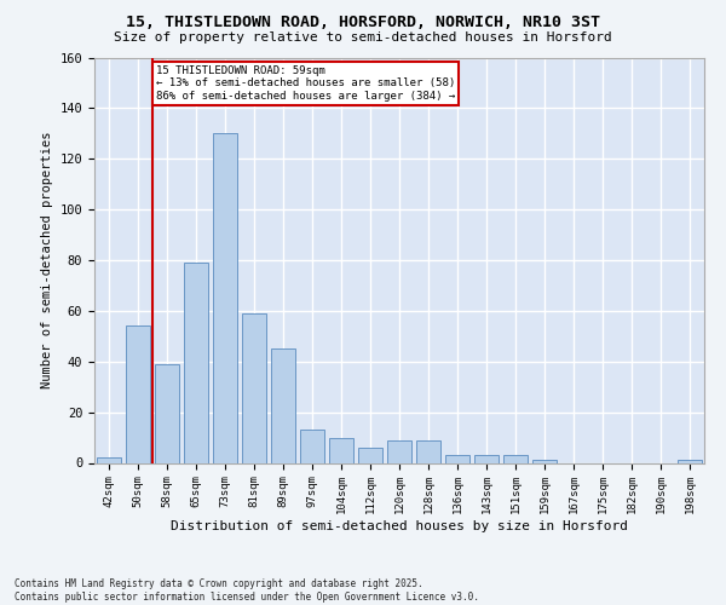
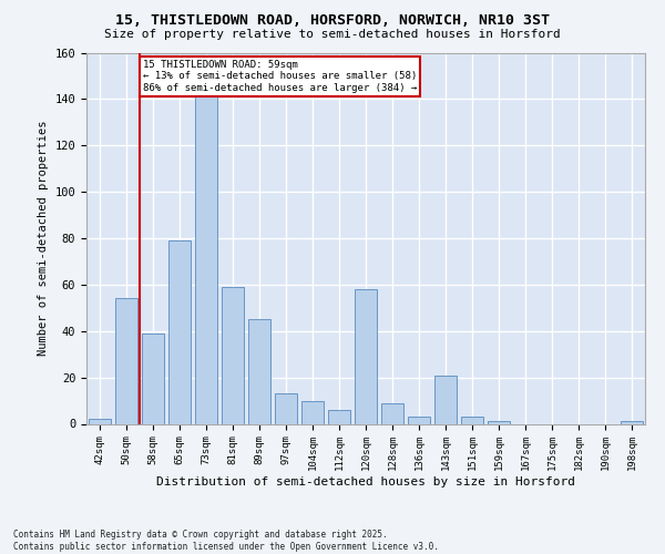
73sqm: 130 -> 141
120sqm: 9 -> 58
143sqm: 3 -> 21
